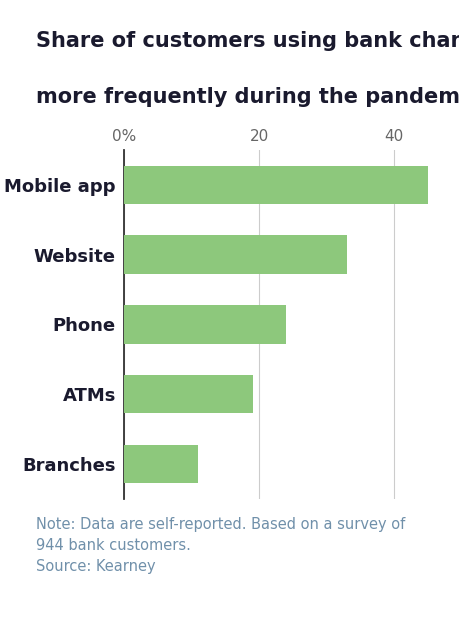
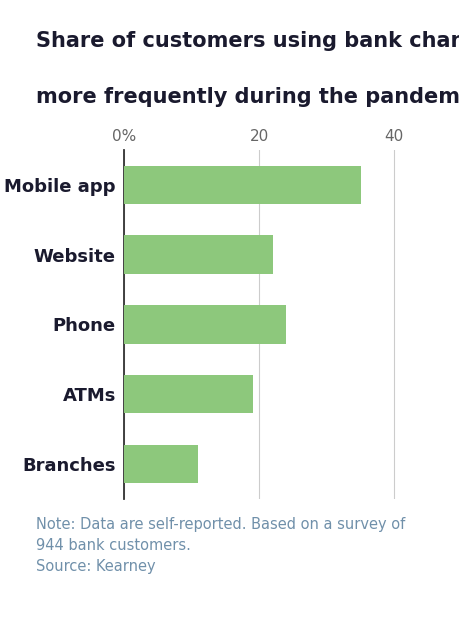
Mobile app: 45 -> 35
Website: 33 -> 22
